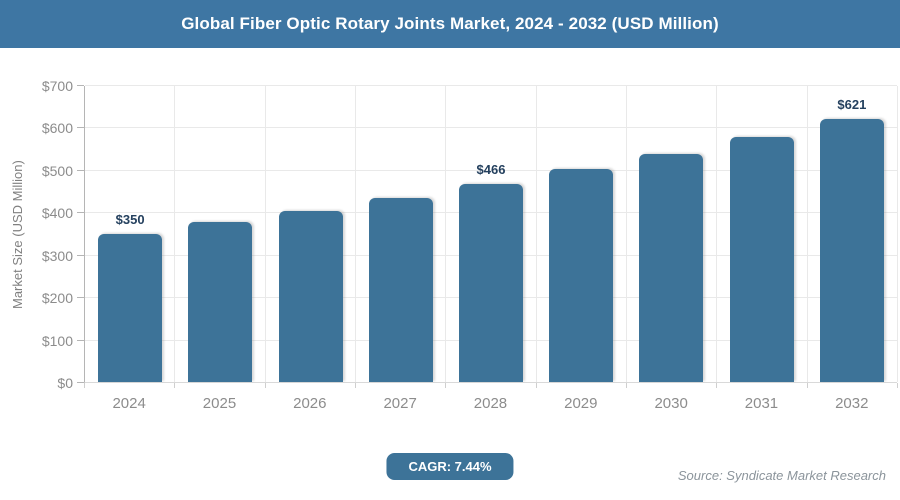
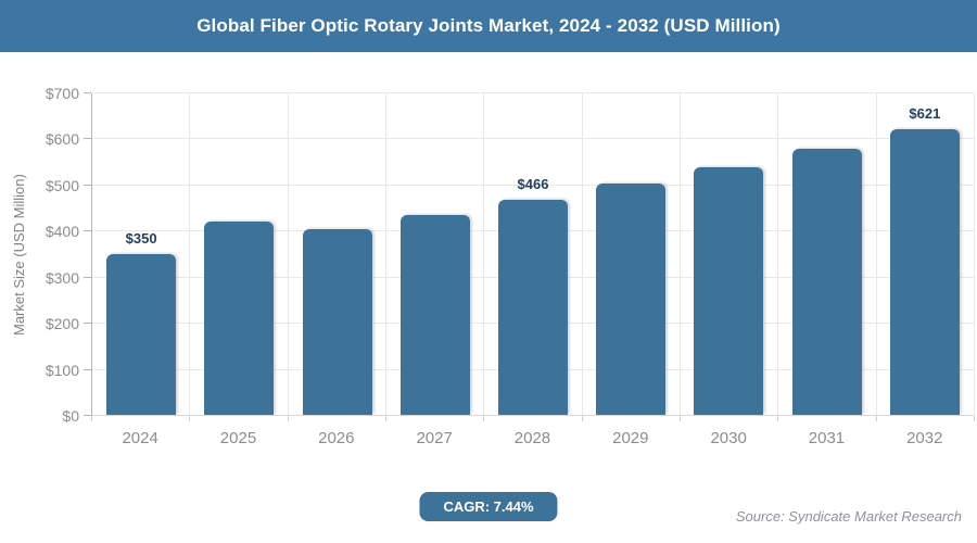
2025: $380 -> $420
